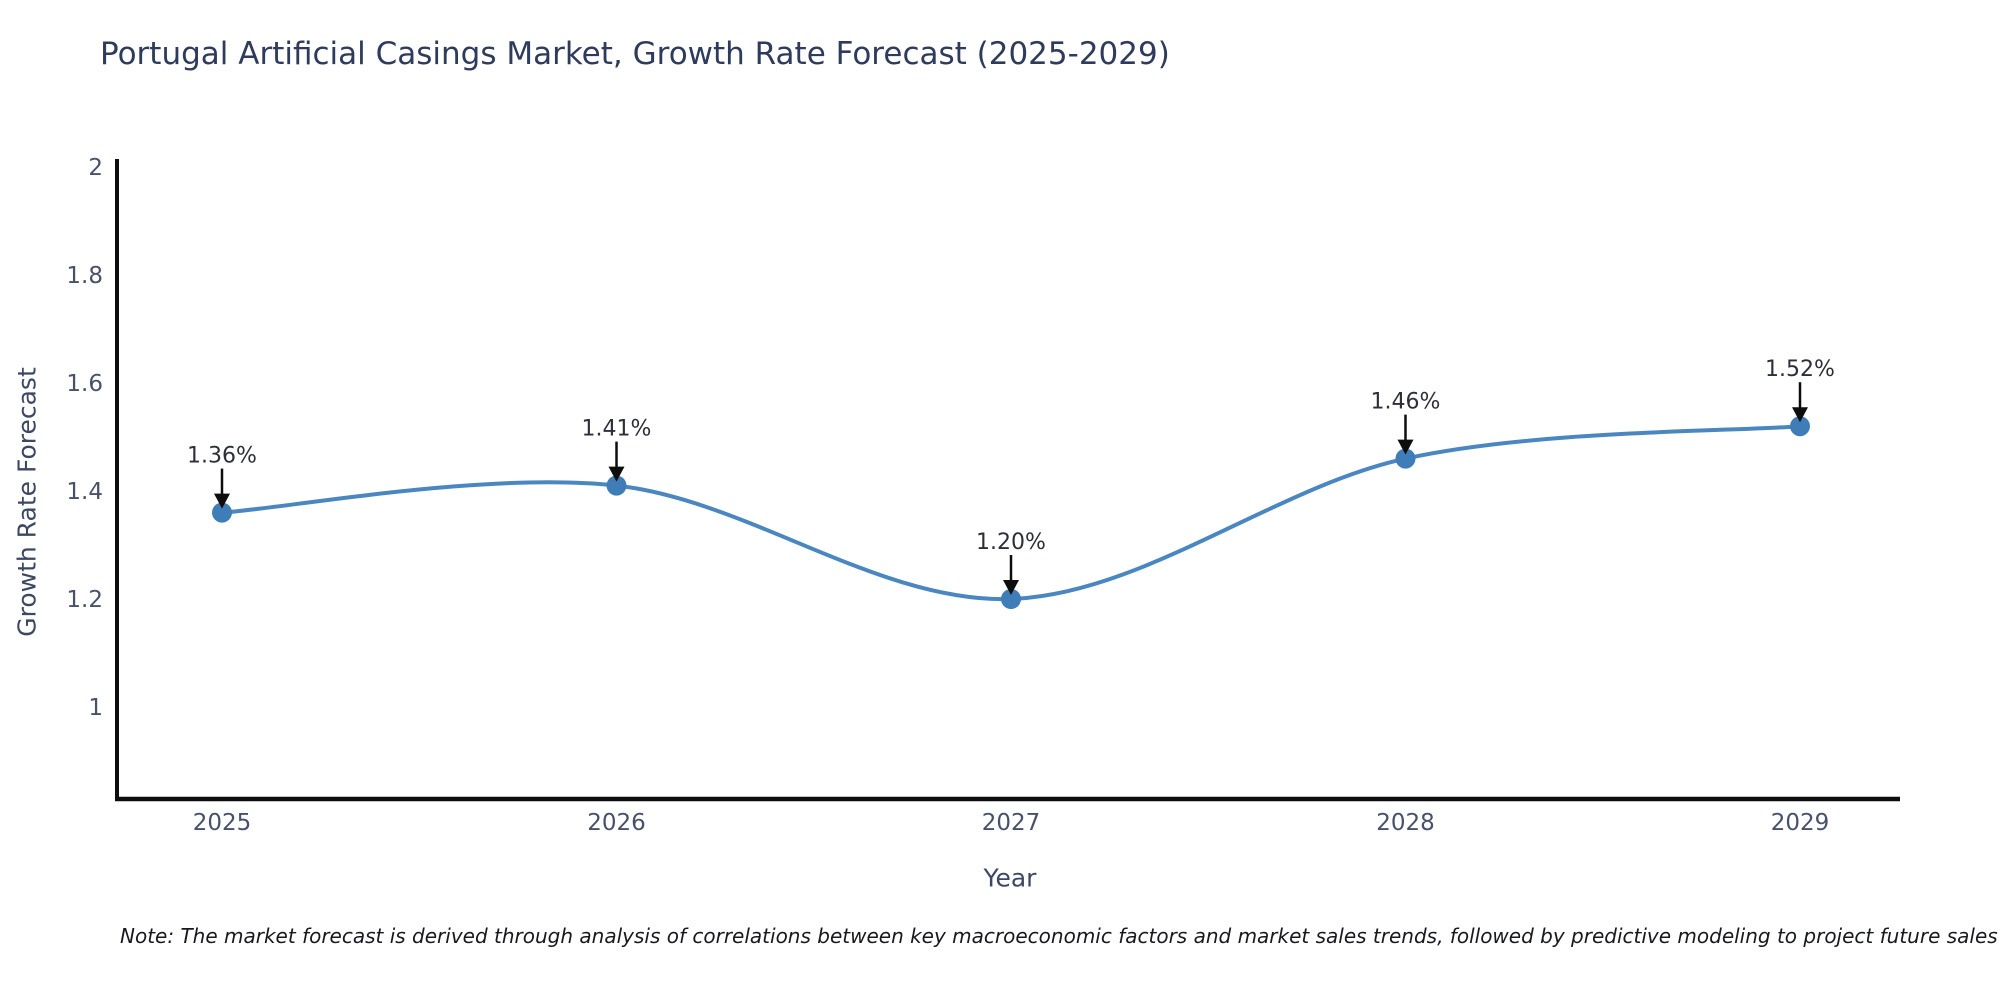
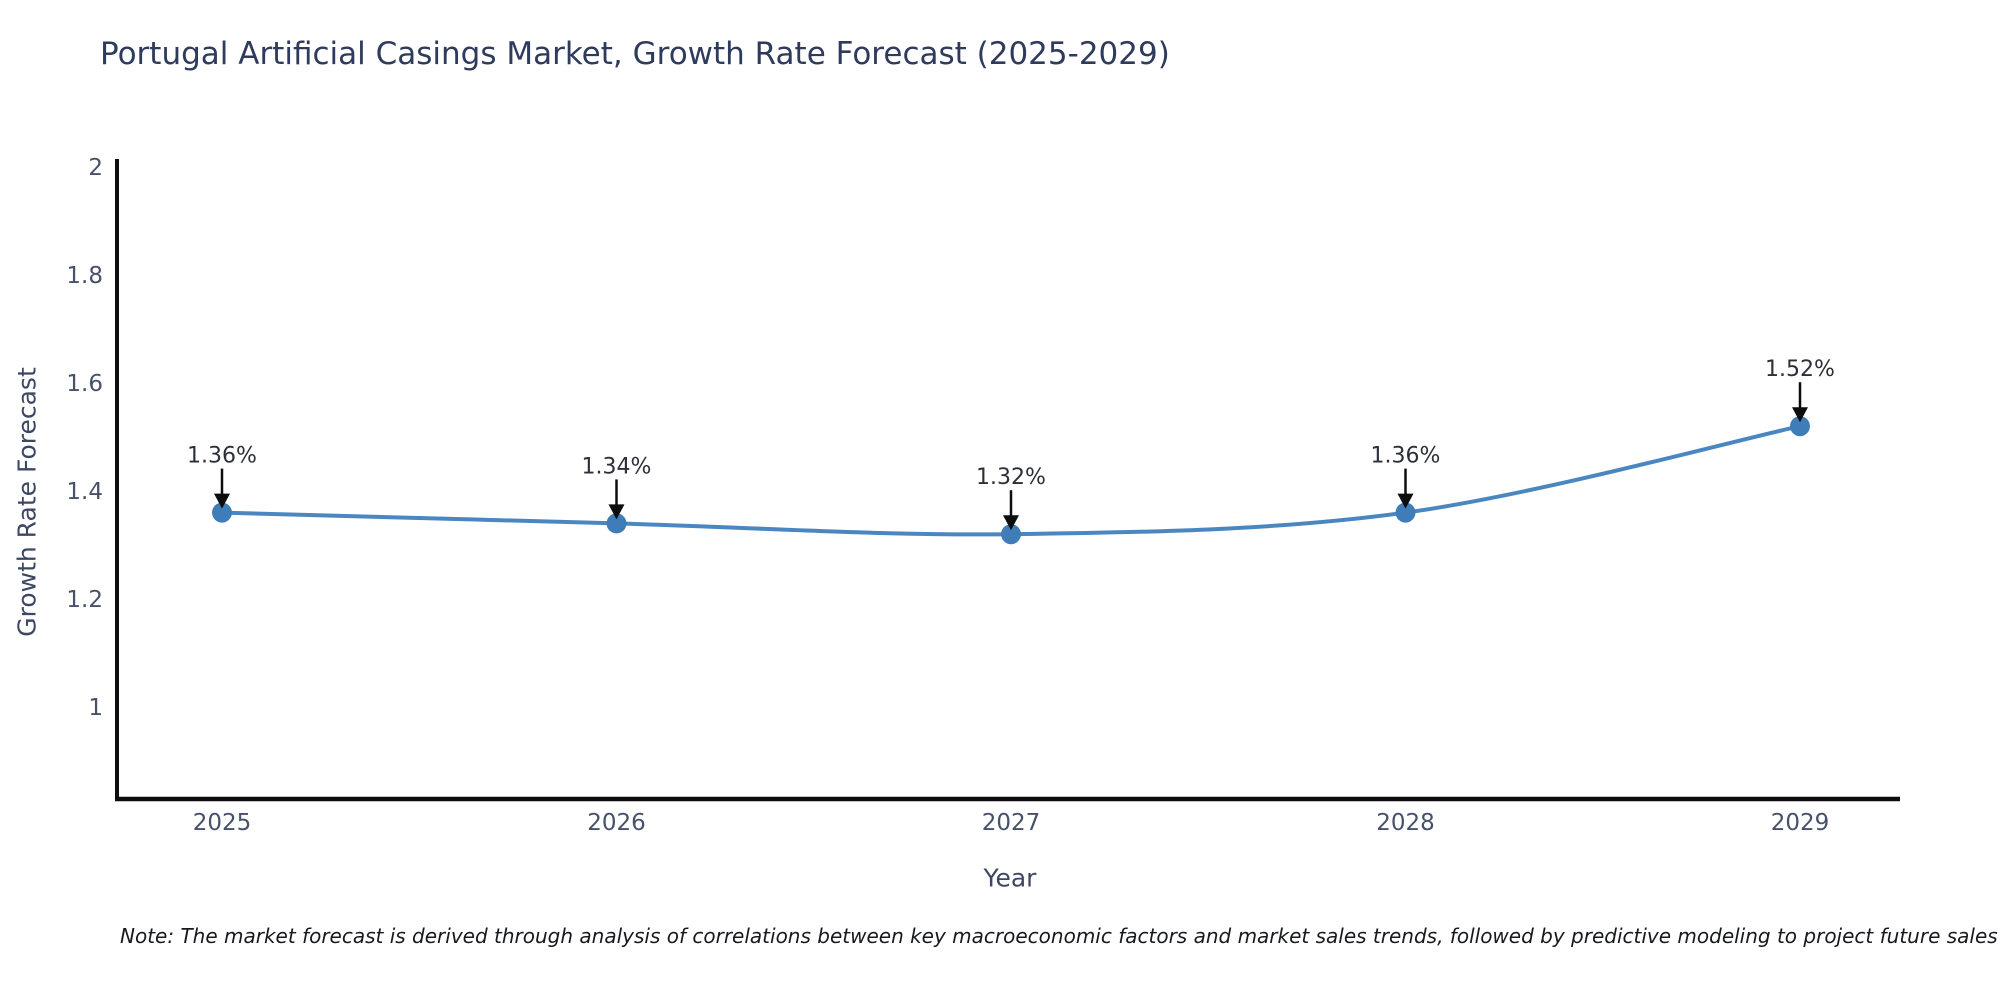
2026: 1.41% -> 1.34%
2027: 1.20% -> 1.32%
2028: 1.46% -> 1.36%
